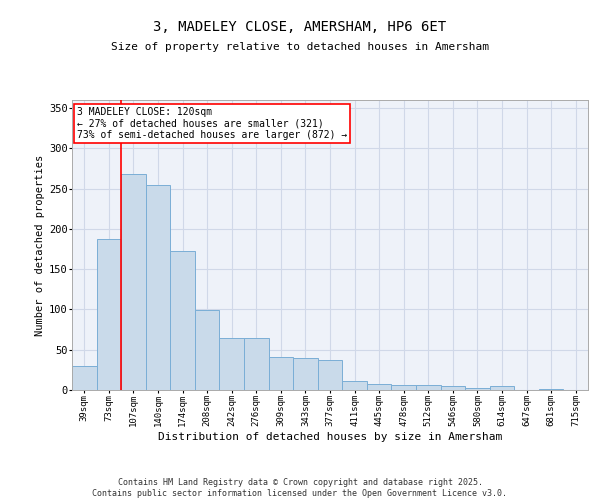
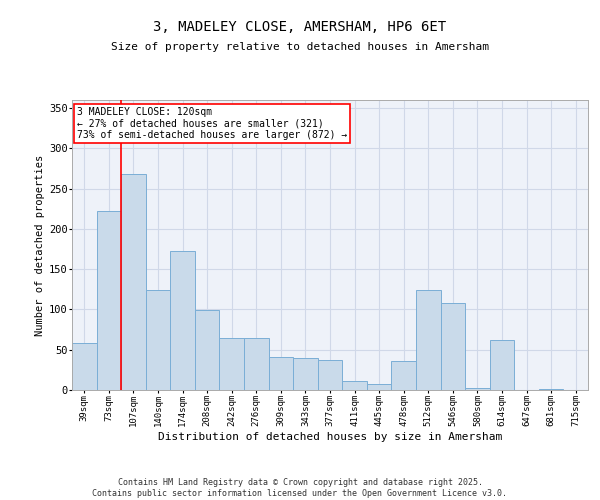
39sqm: 30 -> 58
73sqm: 188 -> 222
140sqm: 255 -> 124
478sqm: 6 -> 36
512sqm: 6 -> 124
546sqm: 5 -> 108
614sqm: 5 -> 62
